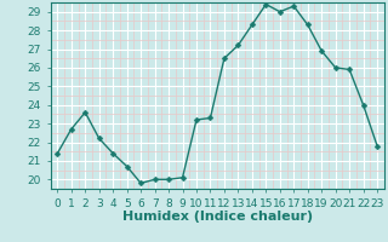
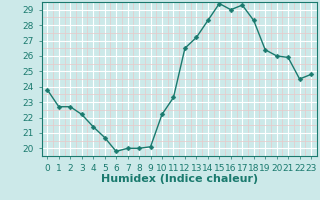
0: 21.4 -> 23.8
2: 23.6 -> 22.7
10: 23.2 -> 22.2
19: 26.9 -> 26.4
22: 24.0 -> 24.5
23: 21.8 -> 24.8
